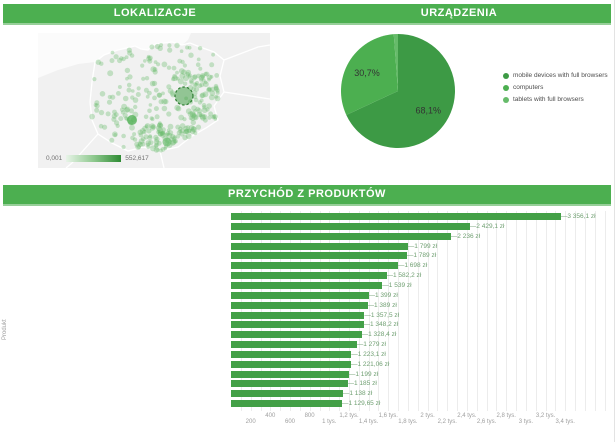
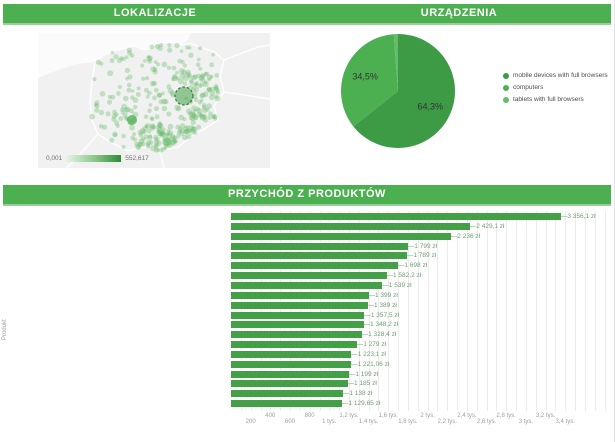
URZĄDZENIA/mobile devices with full browsers: 68,1% -> 64,3%
URZĄDZENIA/computers: 30,7% -> 34,5%
